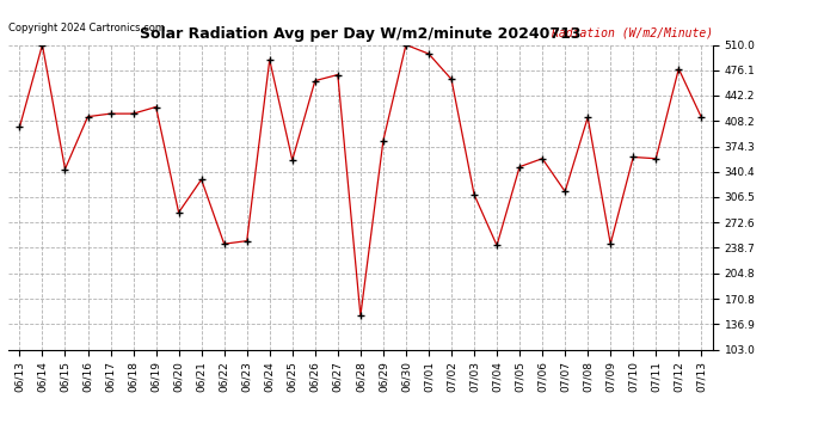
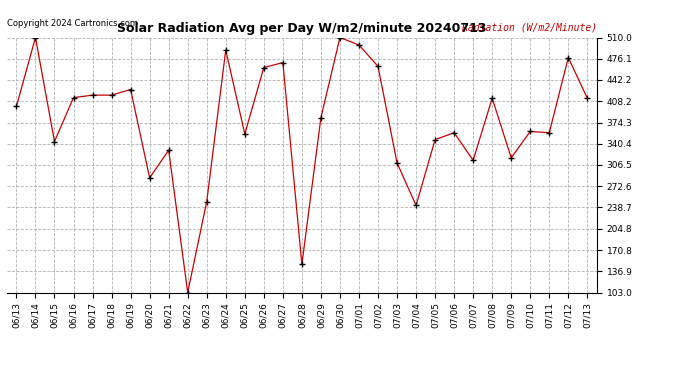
06/22: 244 -> 103
07/09: 244 -> 318
